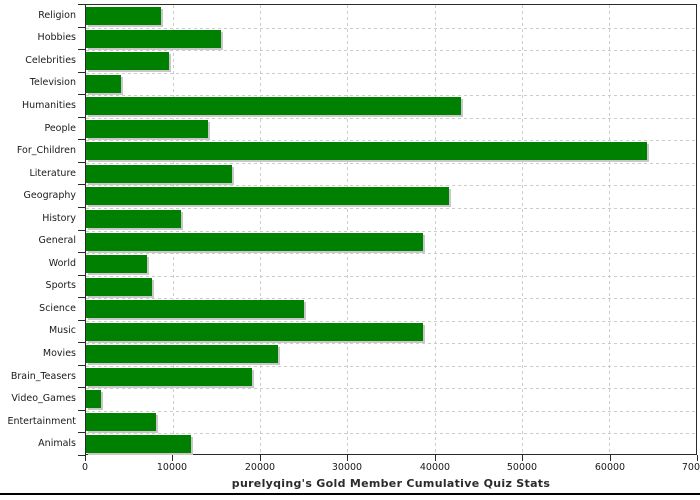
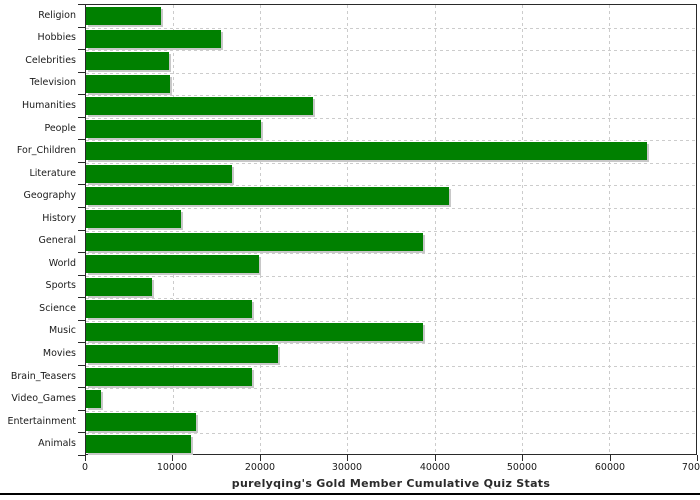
Television: 4000 -> 10000
Humanities: 43000 -> 26000
People: 14000 -> 20000
World: 7000 -> 20000
Science: 25000 -> 19000
Entertainment: 8000 -> 13000
